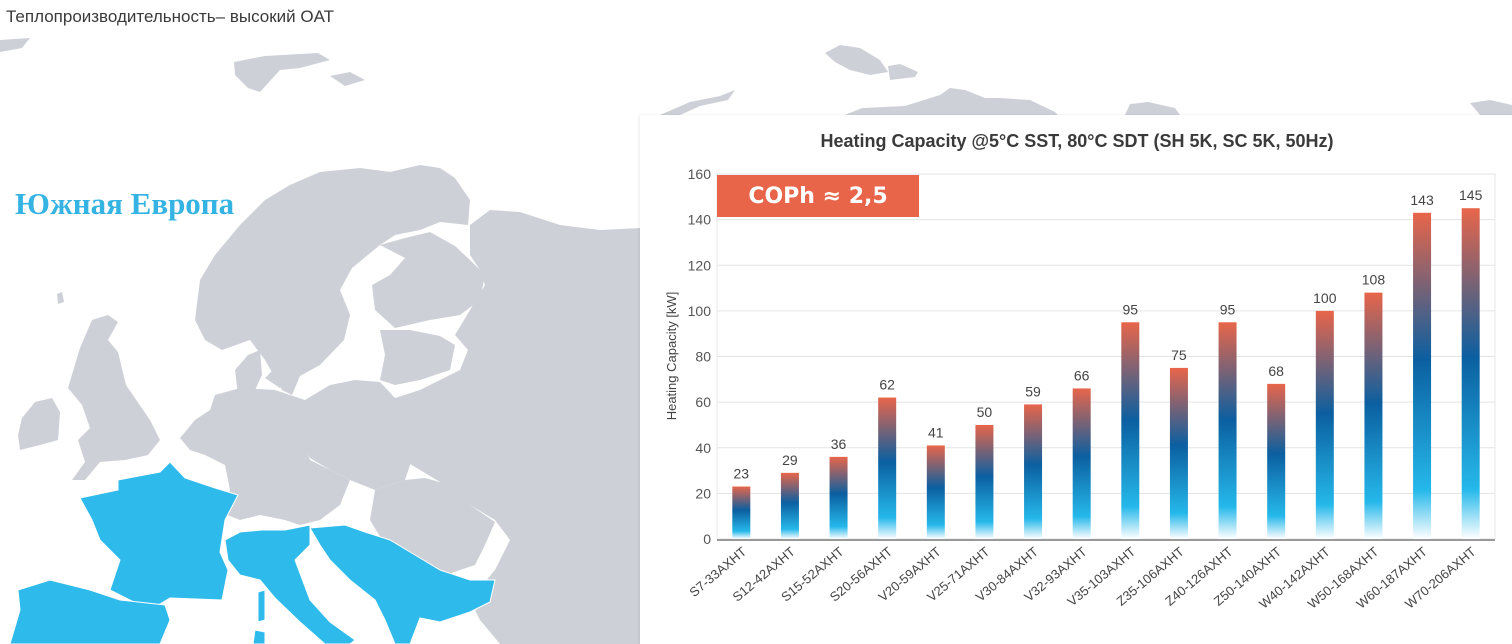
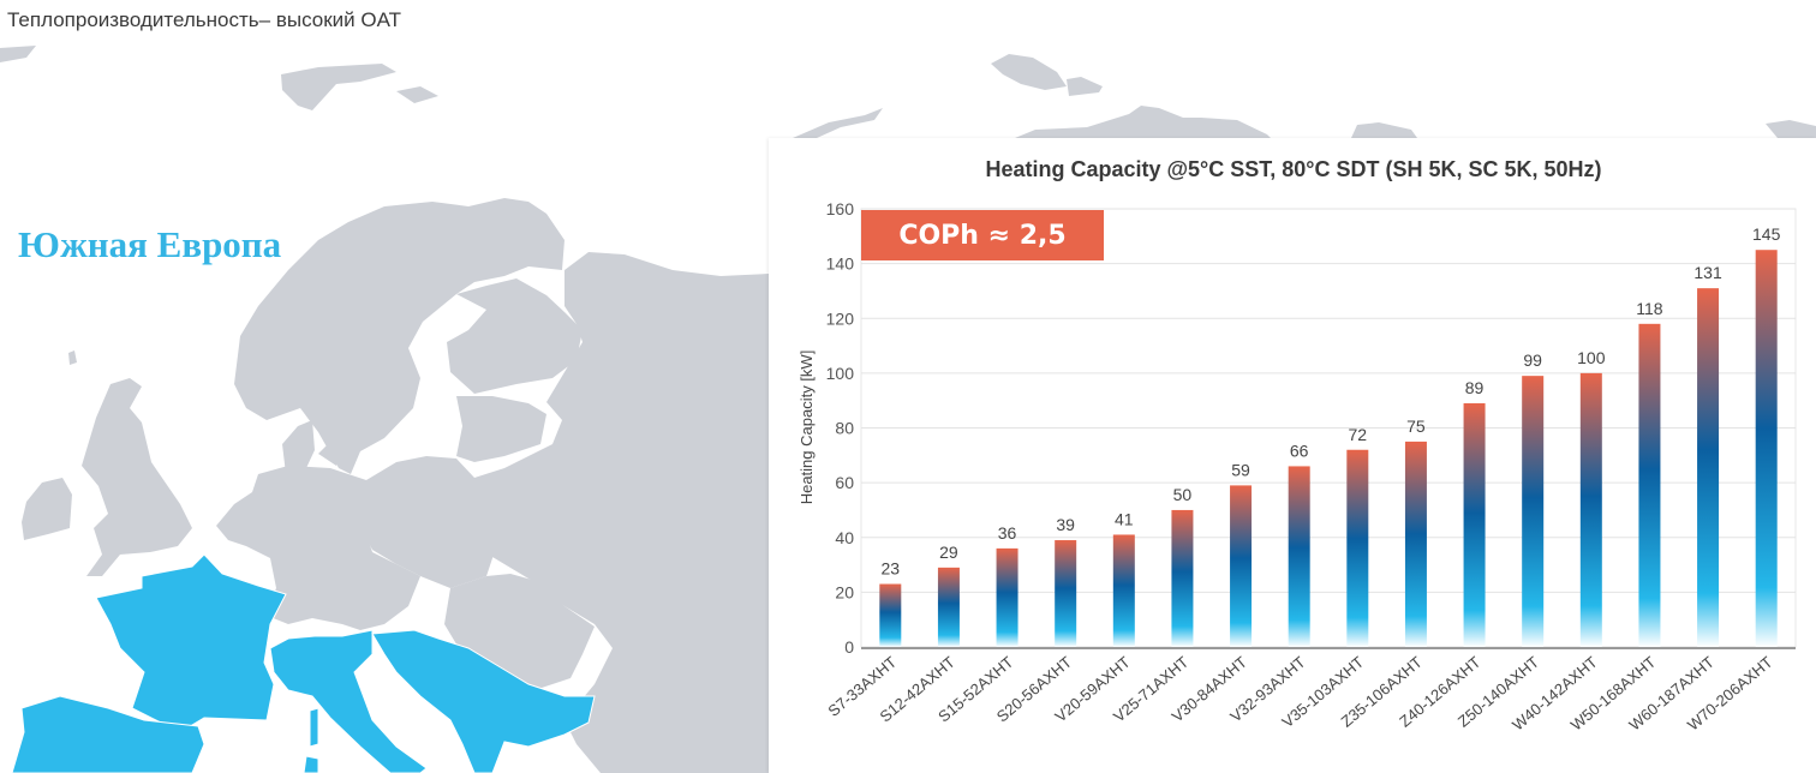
S20-56AXHT: 62 -> 39
V35-103AXHT: 95 -> 72
Z40-126AXHT: 95 -> 89
Z50-140AXHT: 68 -> 99
W50-168AXHT: 108 -> 118
W60-187AXHT: 143 -> 131
